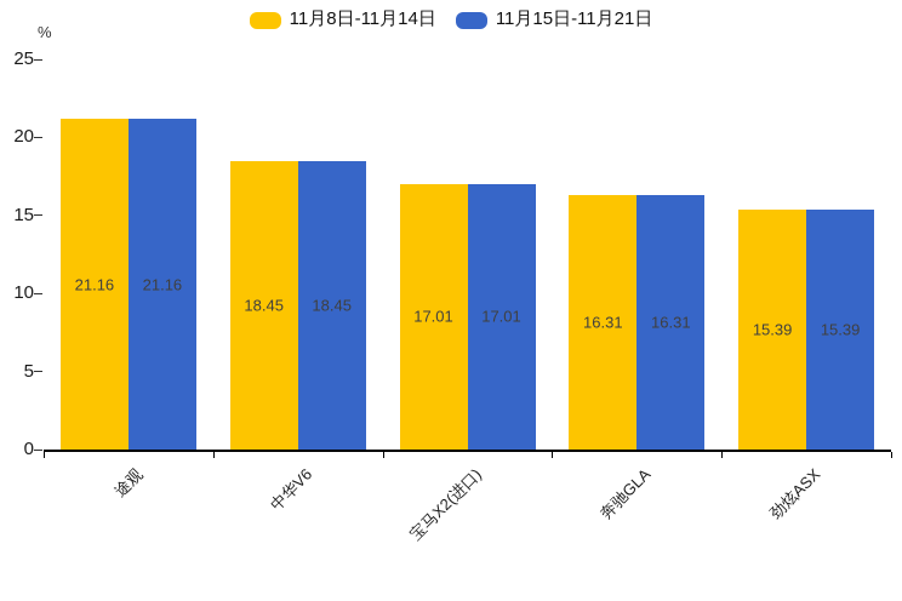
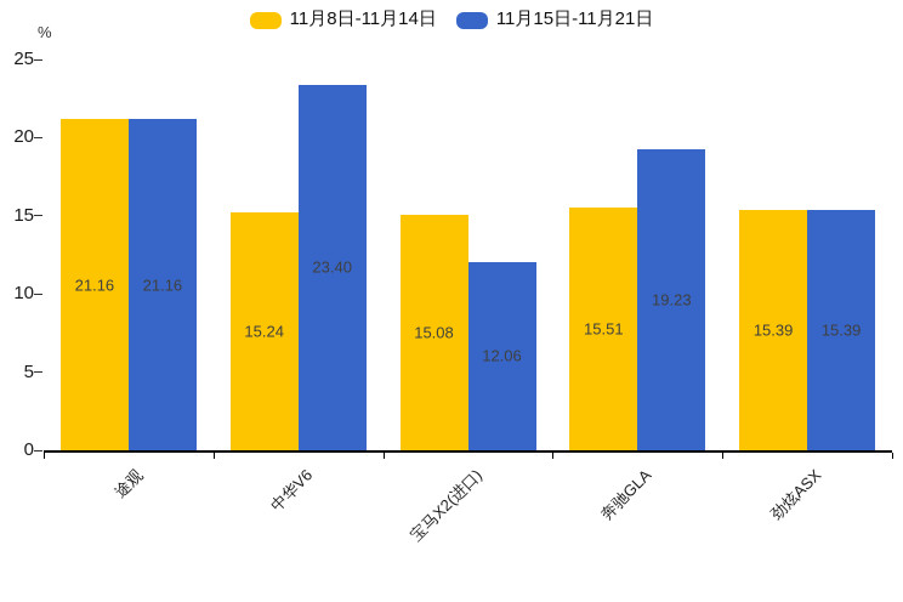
11月8日-11月14日/中华V6: 18.45 -> 15.24
11月15日-11月21日/中华V6: 18.45 -> 23.40
11月8日-11月14日/宝马X2(进口): 17.01 -> 15.08
11月15日-11月21日/宝马X2(进口): 17.01 -> 12.06
11月8日-11月14日/奔驰GLA: 16.31 -> 15.51
11月15日-11月21日/奔驰GLA: 16.31 -> 19.23
